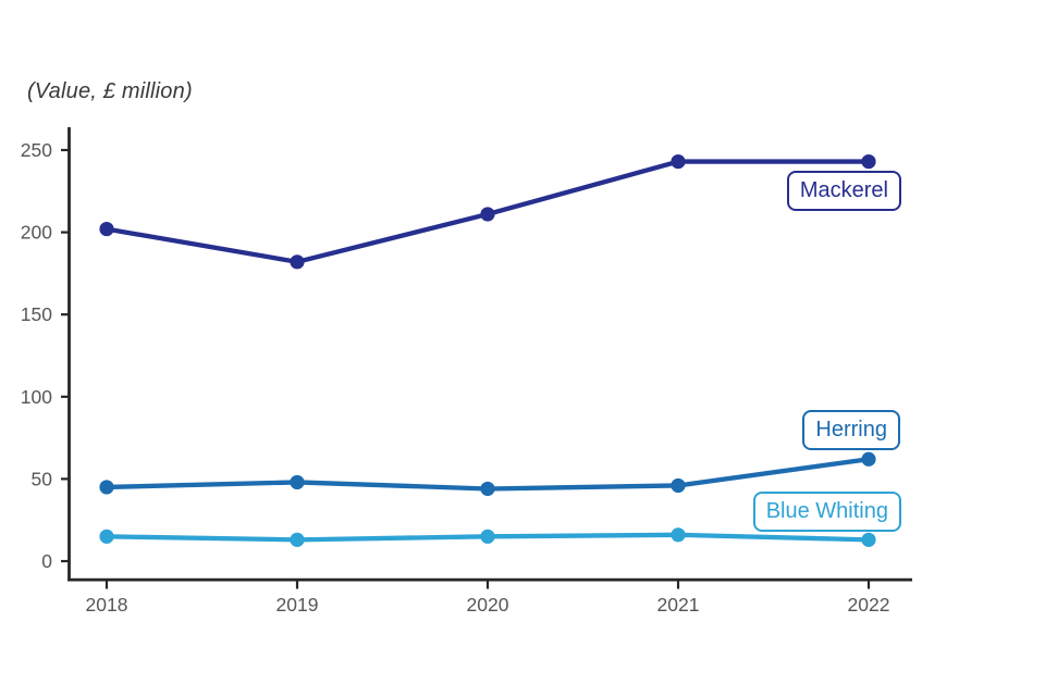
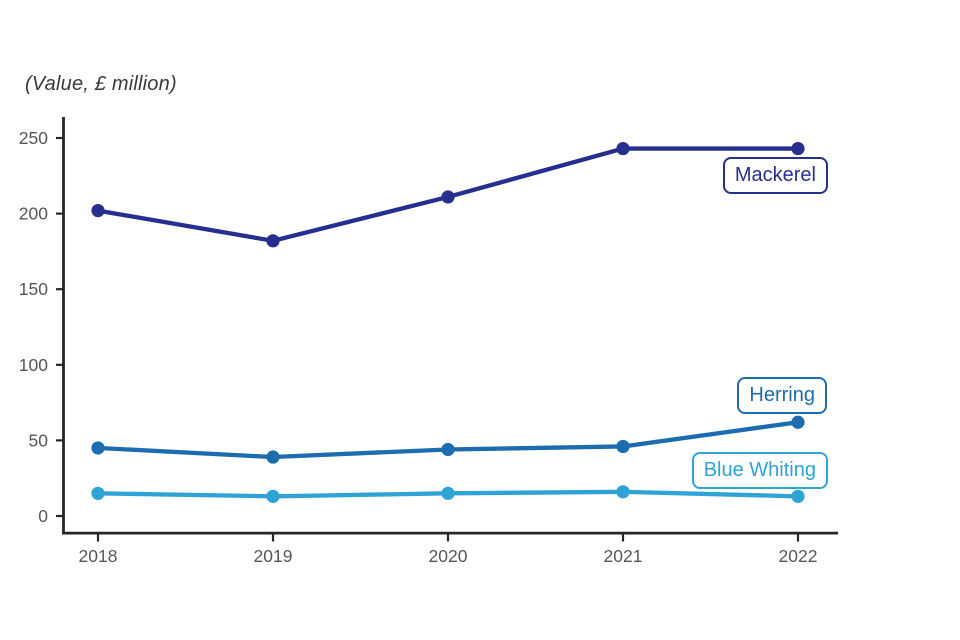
Herring/2019: 48 -> 39
